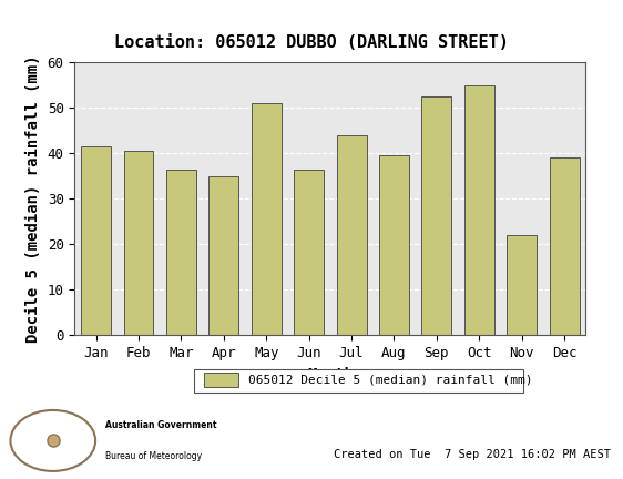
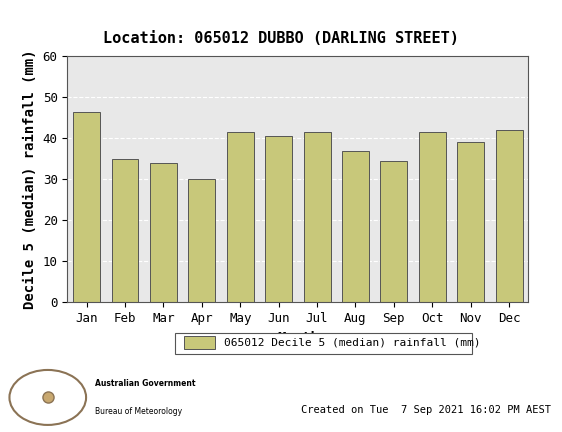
Jan: 41.5 -> 46.5
Feb: 40.5 -> 35.0
Mar: 36.5 -> 34.0
Apr: 35.0 -> 30.0
May: 51.0 -> 41.5
Jun: 36.5 -> 40.5
Jul: 44.0 -> 41.5
Aug: 39.5 -> 37.0
Sep: 52.5 -> 34.5
Oct: 55.0 -> 41.5
Nov: 22.0 -> 39.0
Dec: 39.0 -> 42.0
